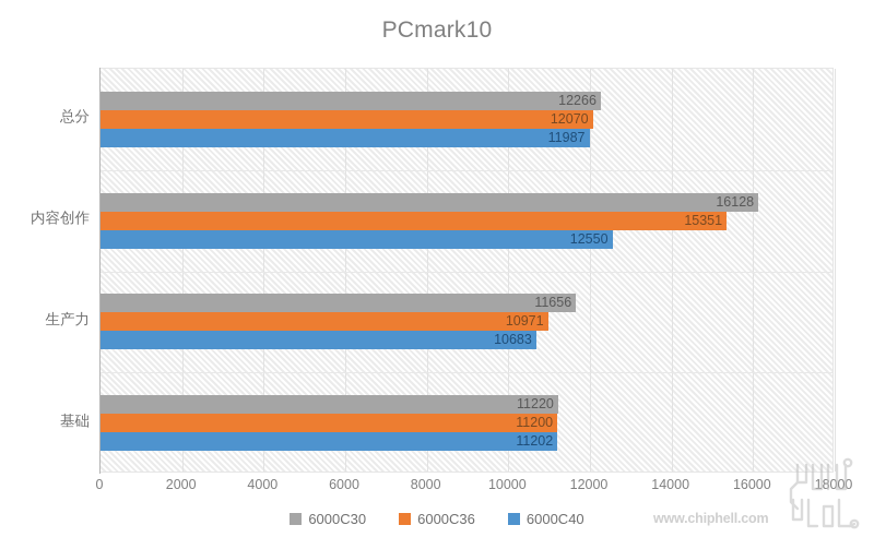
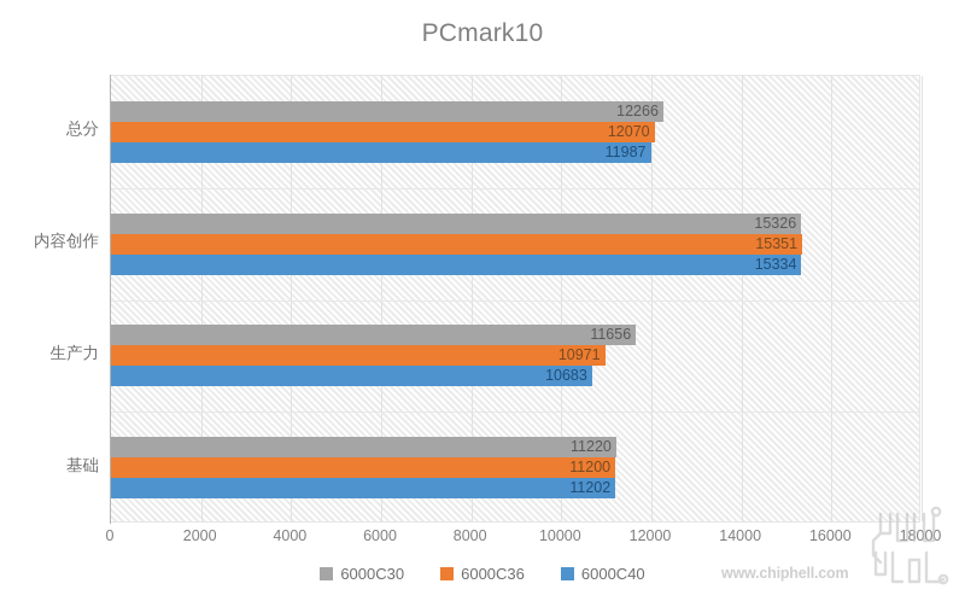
6000C30/内容创作: 16128 -> 15326
6000C40/内容创作: 12550 -> 15334
